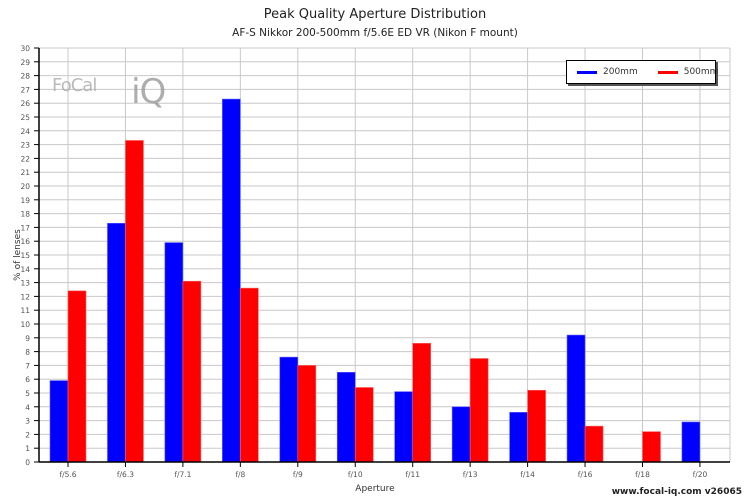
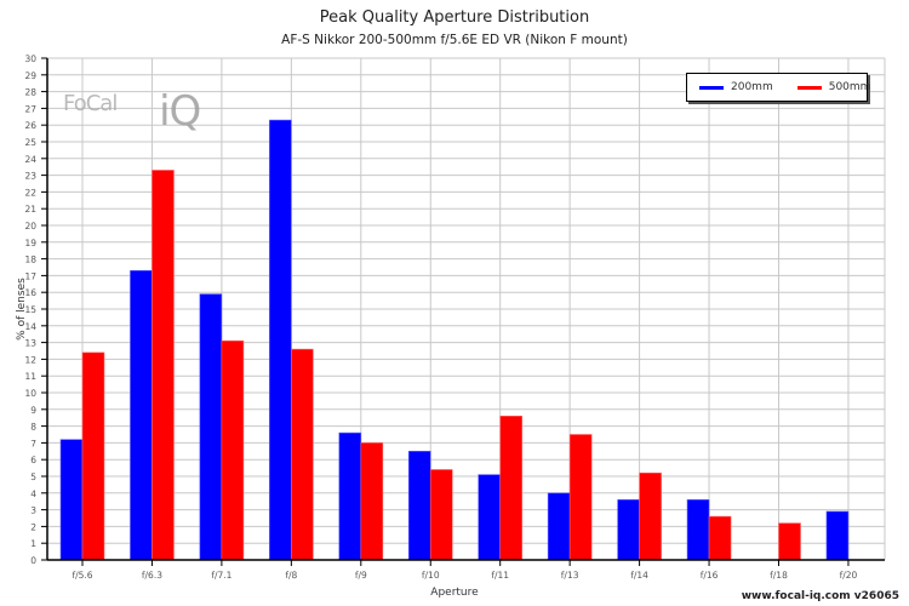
200mm/f/5.6: 5.9 -> 7.2
200mm/f/16: 9.2 -> 3.6
